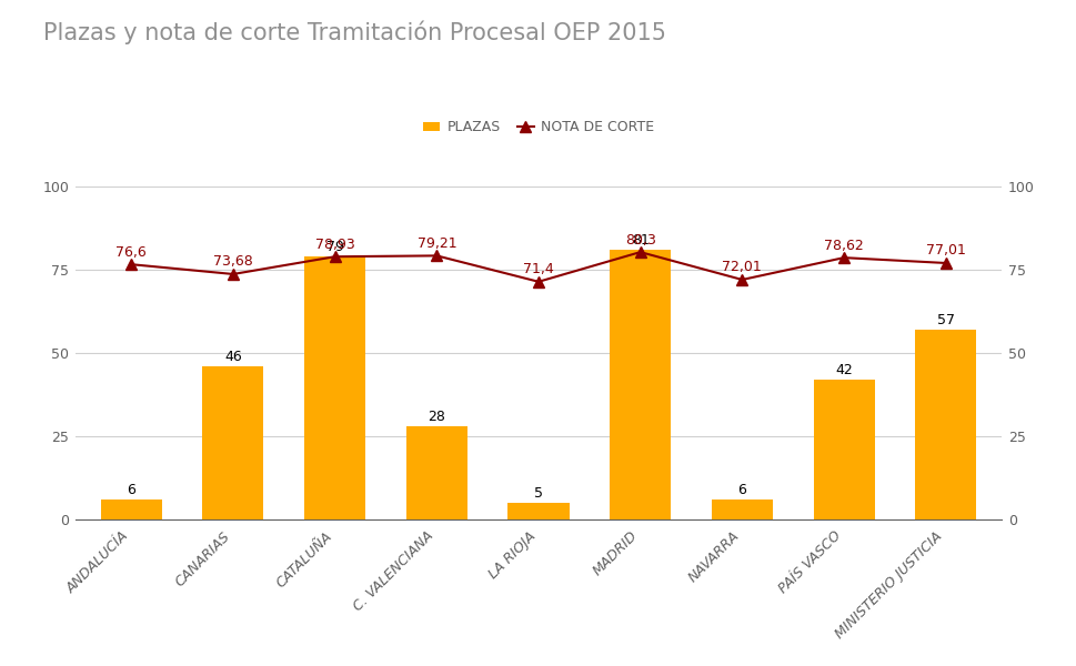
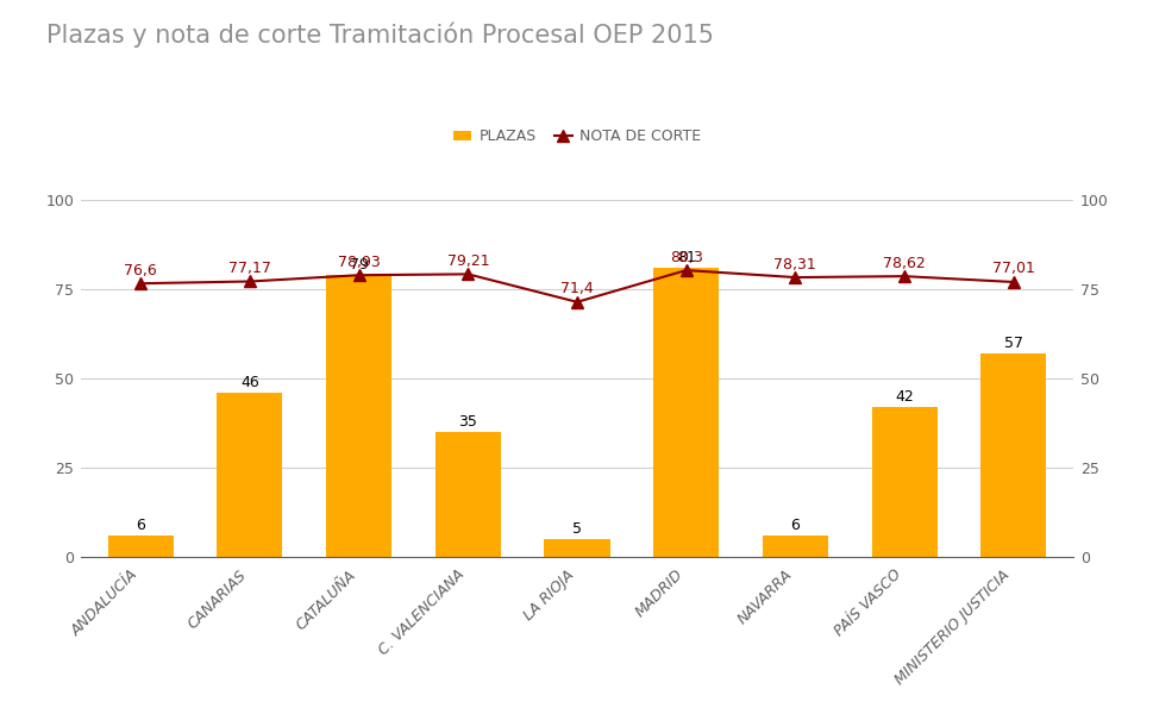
NOTA DE CORTE/CANARIAS: 73,68 -> 77,17
PLAZAS/C. VALENCIANA: 28 -> 35
NOTA DE CORTE/NAVARRA: 72,01 -> 78,31
